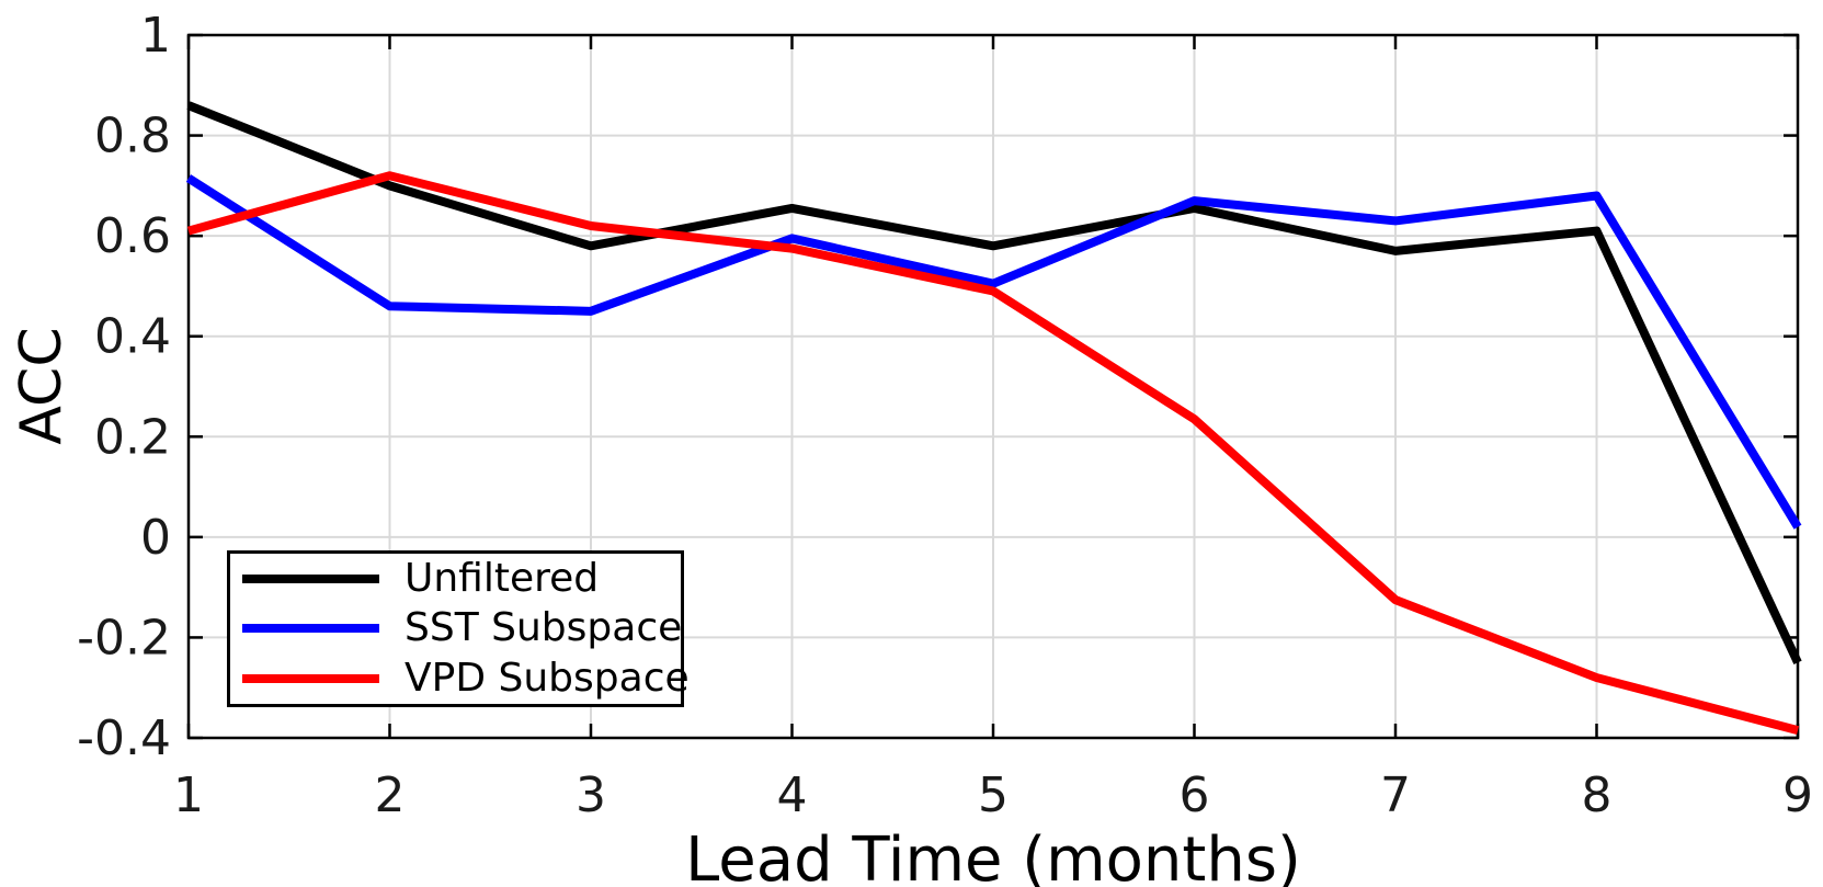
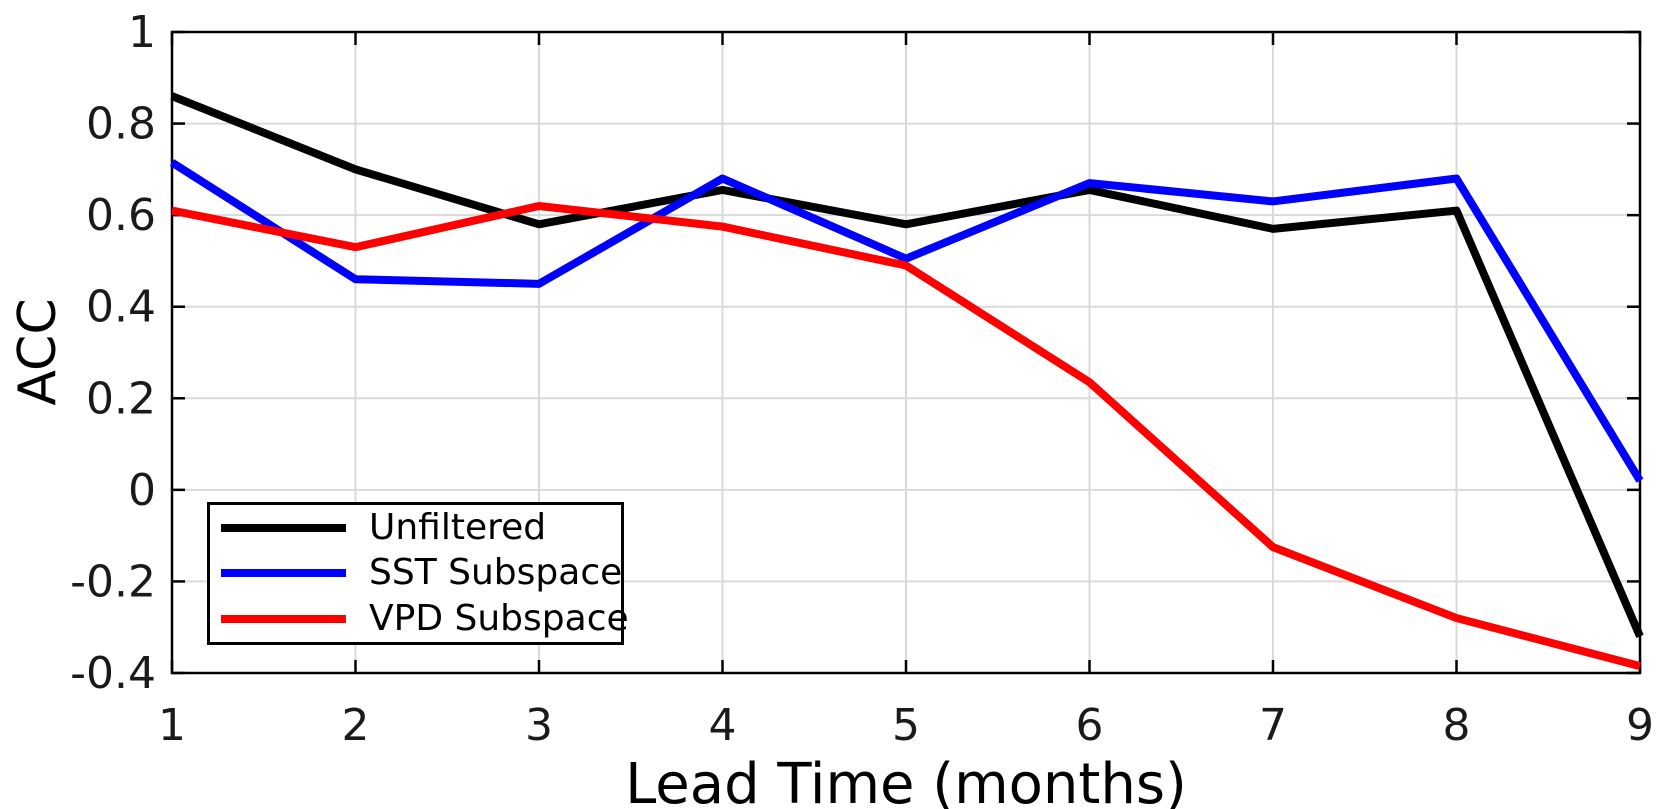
VPD Subspace/2: 0.72 -> 0.53
SST Subspace/4: 0.59 -> 0.68
Unfiltered/9: -0.25 -> -0.32
